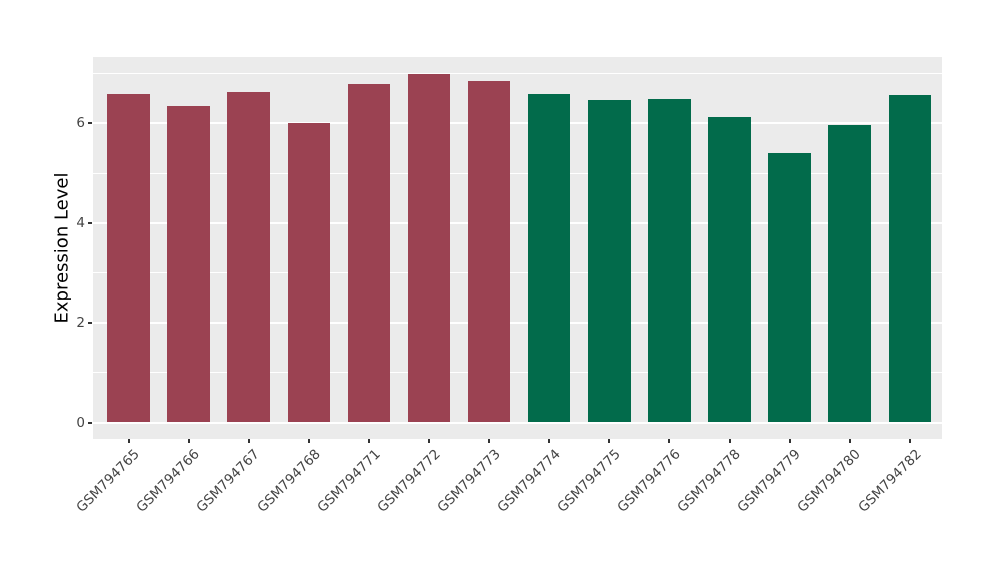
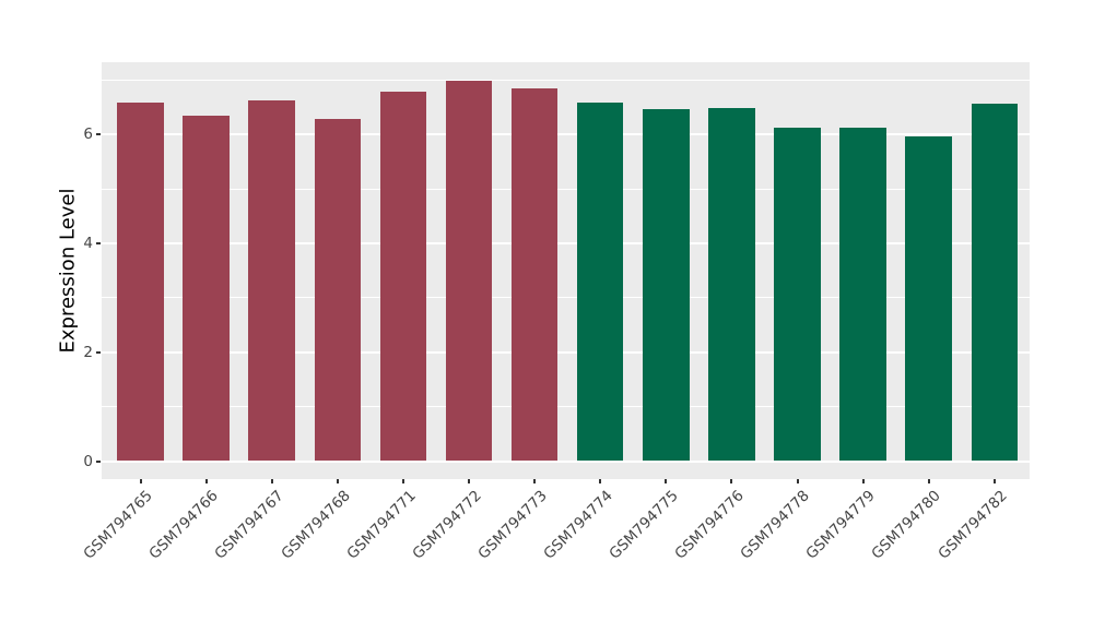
GSM794768: 6.0 -> 6.3
GSM794779: 5.4 -> 6.1
